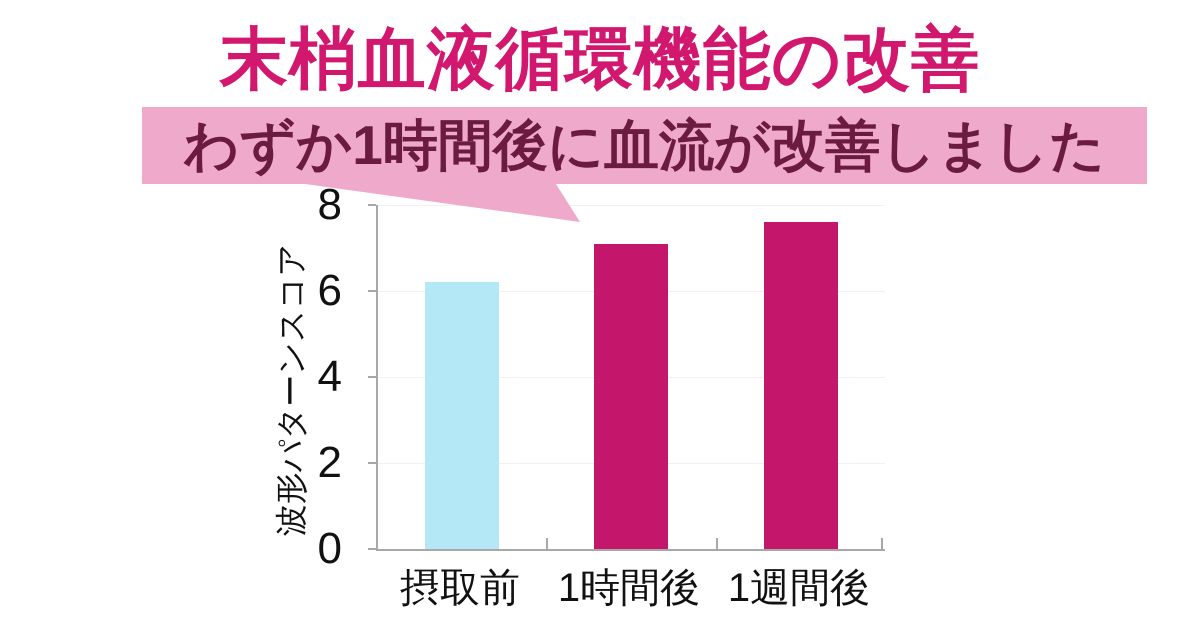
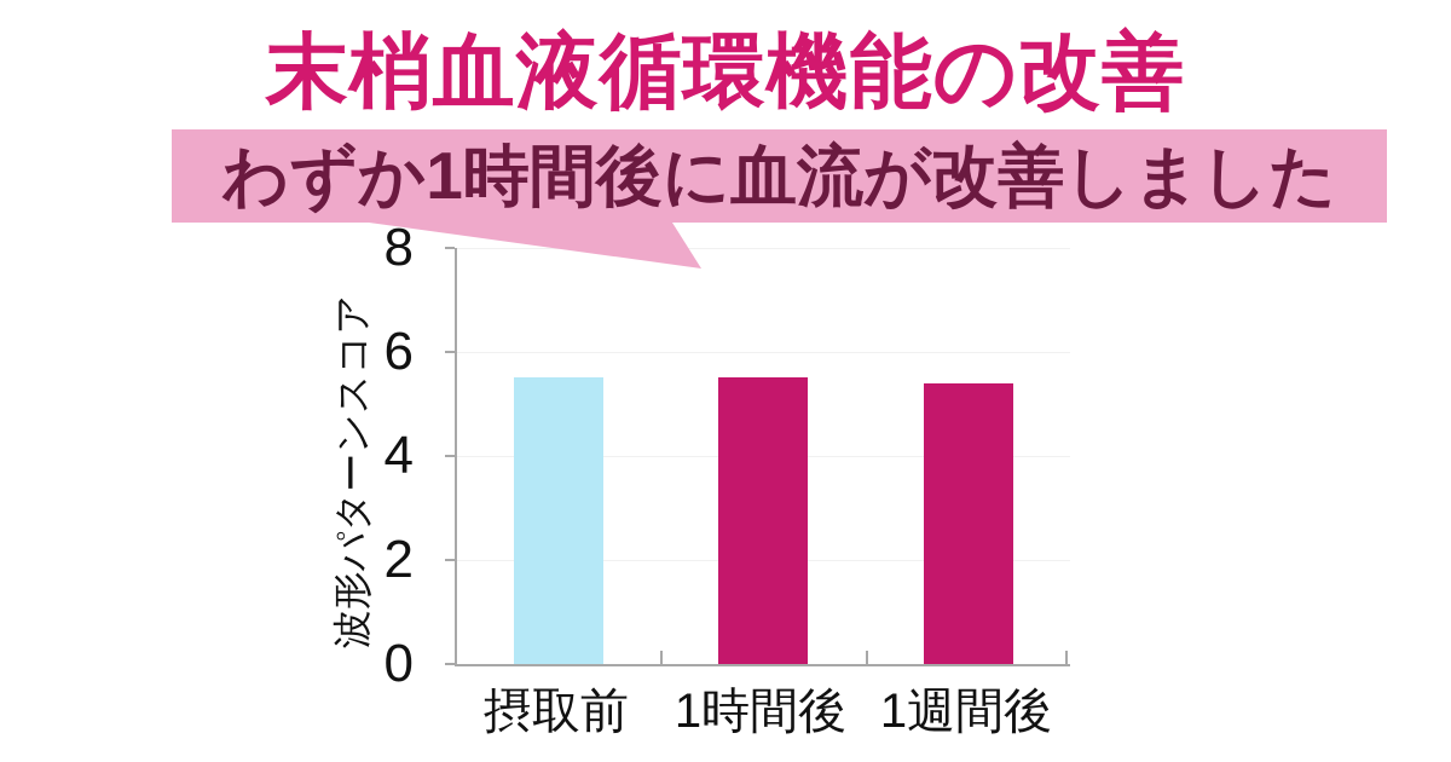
摂取前: 6.2 -> 5.5
1時間後: 7.1 -> 5.5
1週間後: 7.6 -> 5.4
